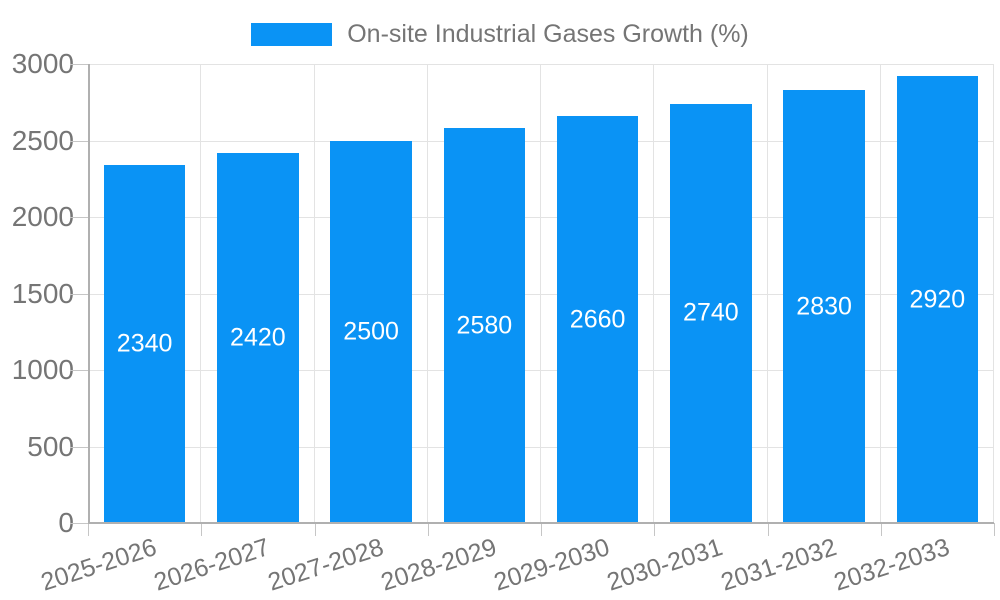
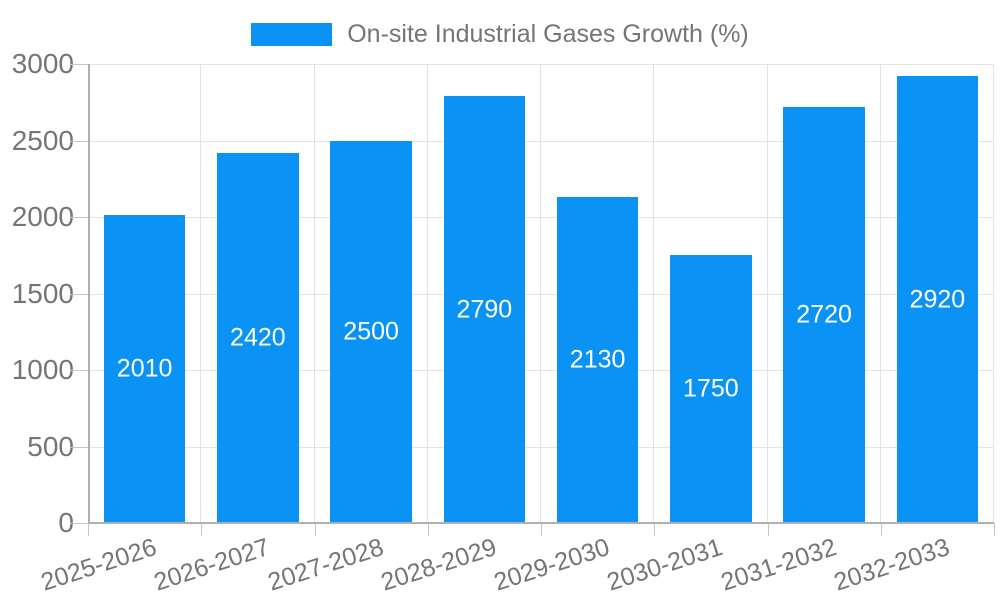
2025-2026: 2340 -> 2010
2028-2029: 2580 -> 2790
2029-2030: 2660 -> 2130
2030-2031: 2740 -> 1750
2031-2032: 2830 -> 2720
